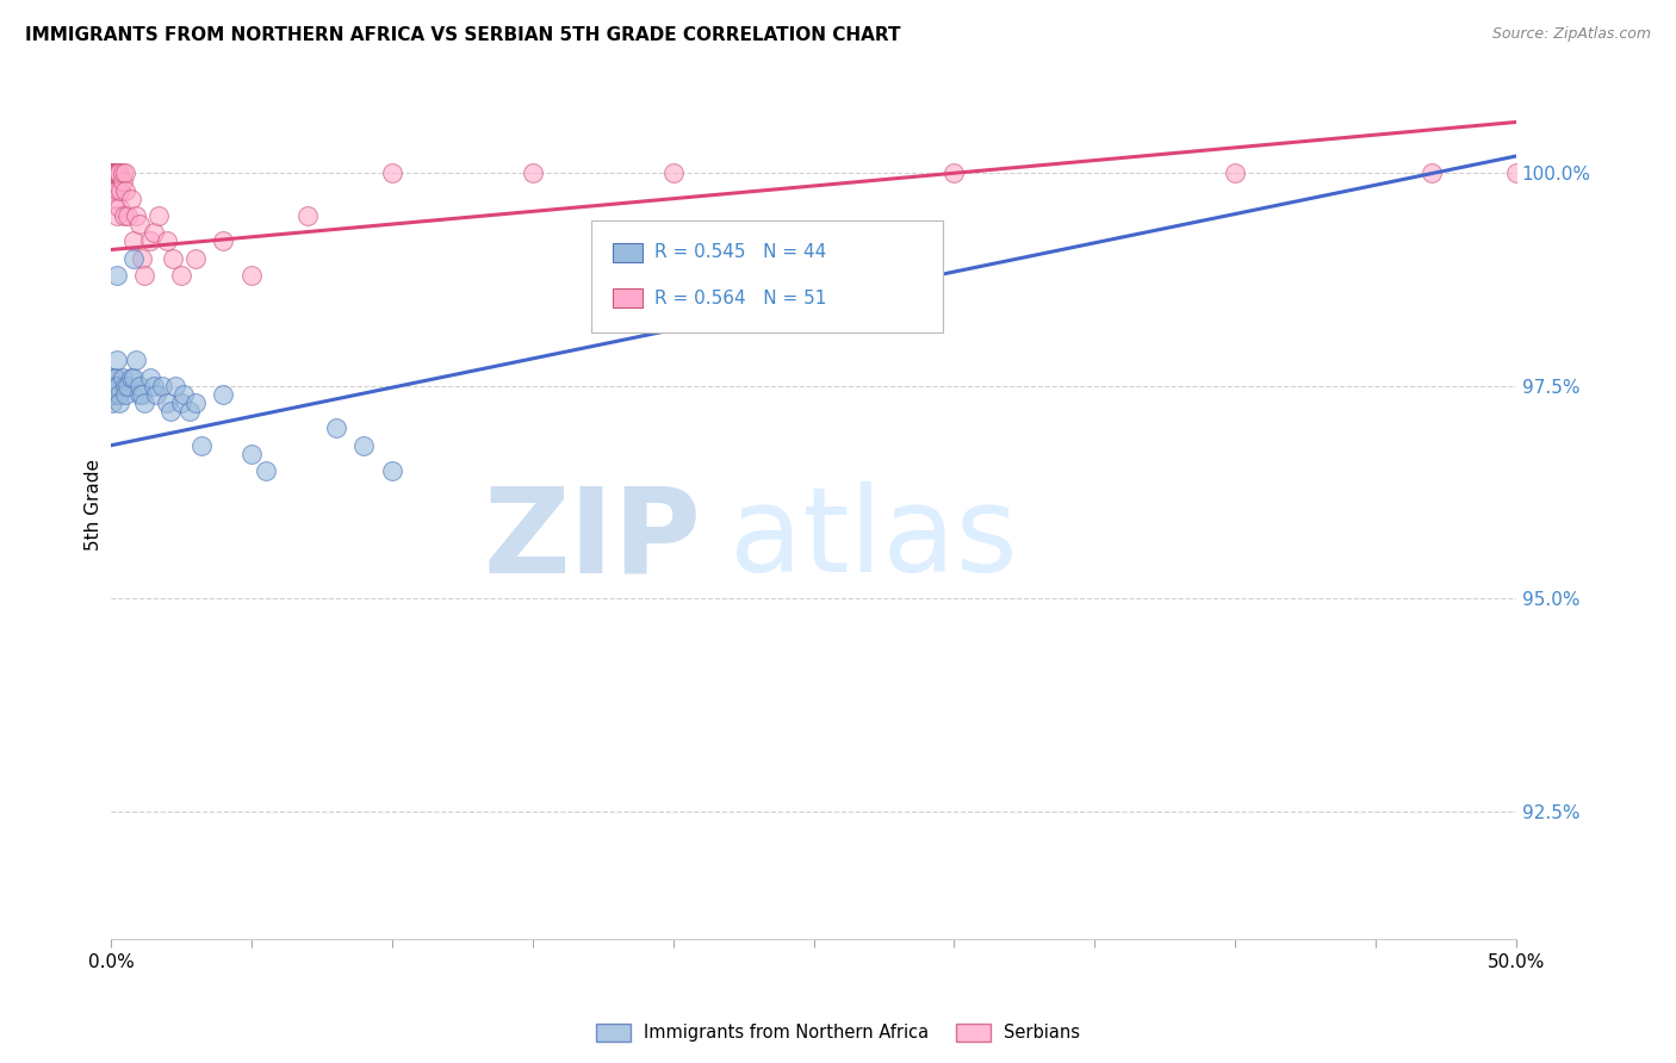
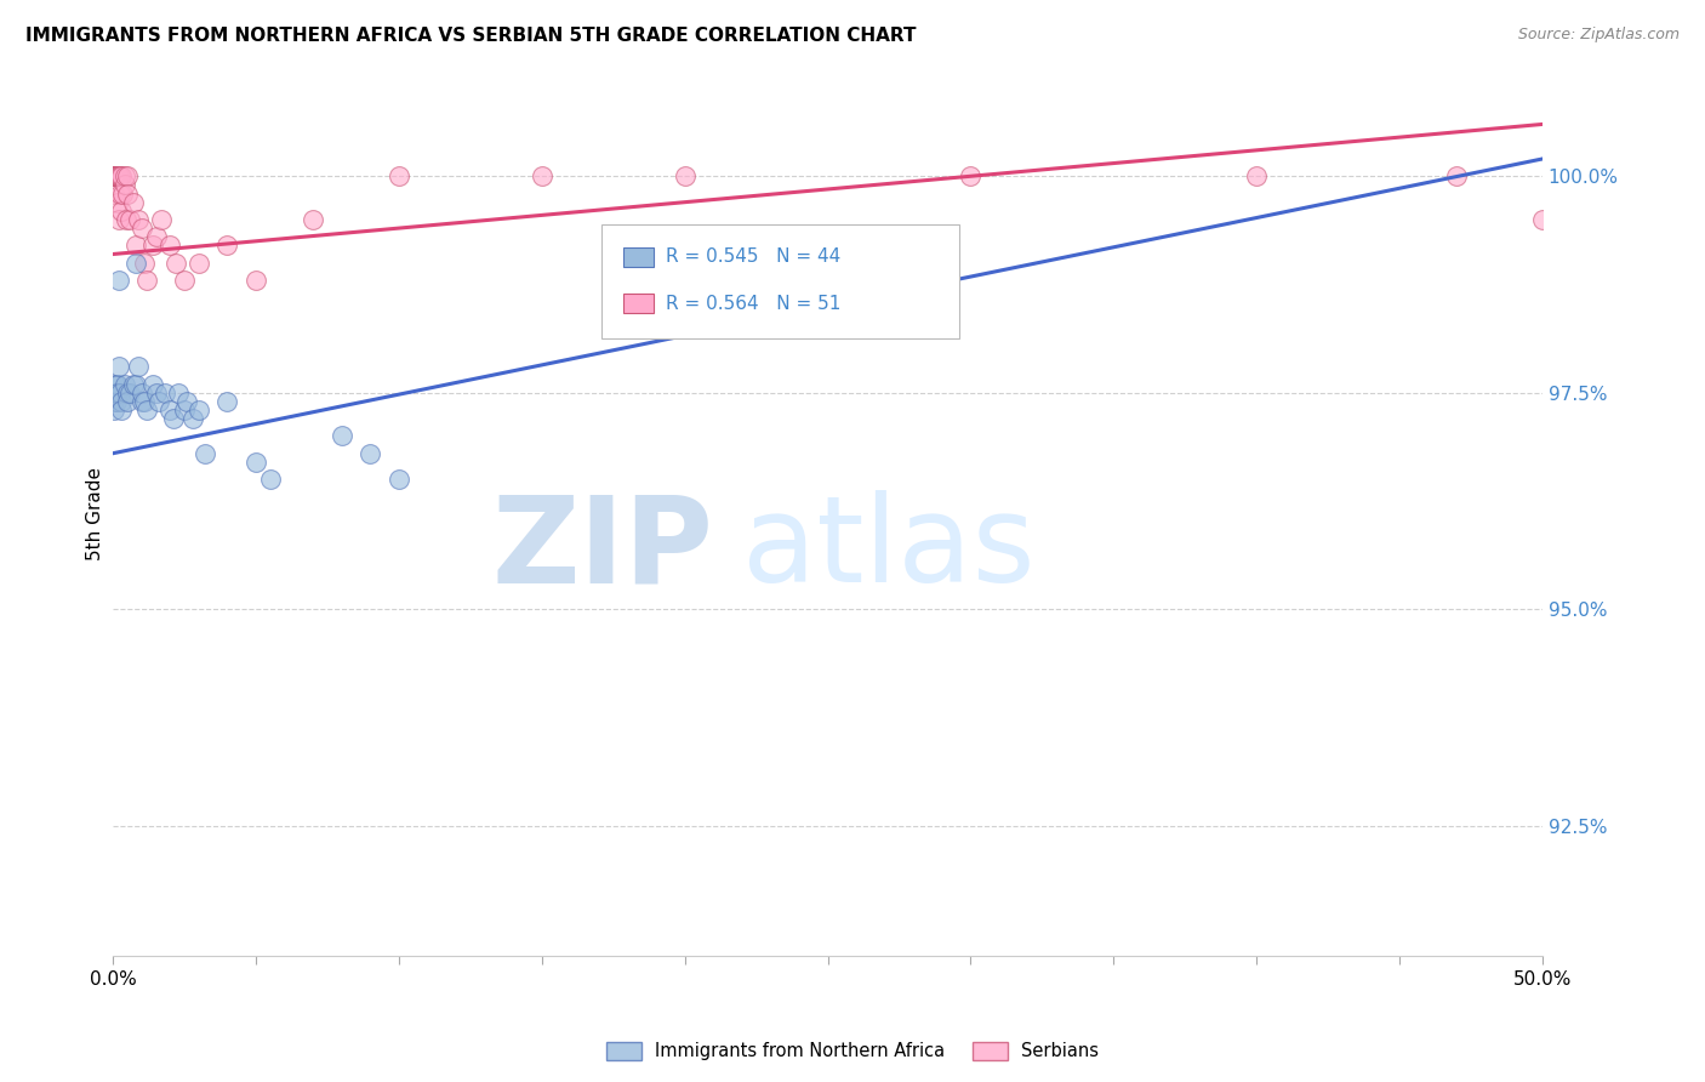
Serbians/50.0%: 100.0% -> 99.5%
